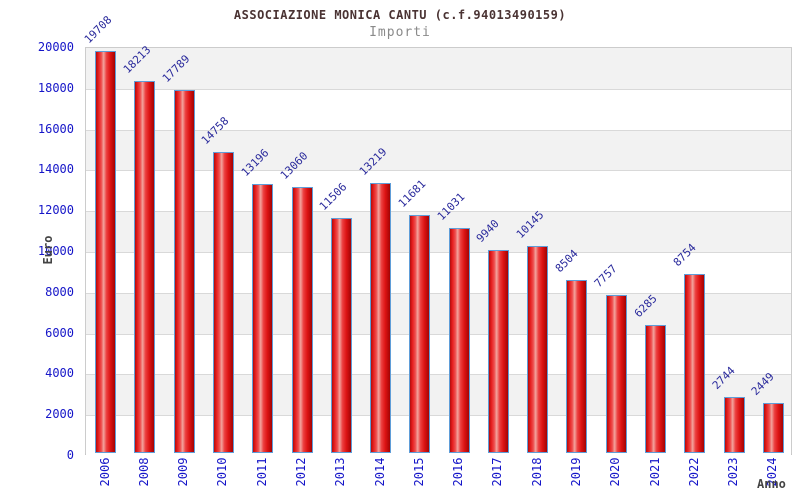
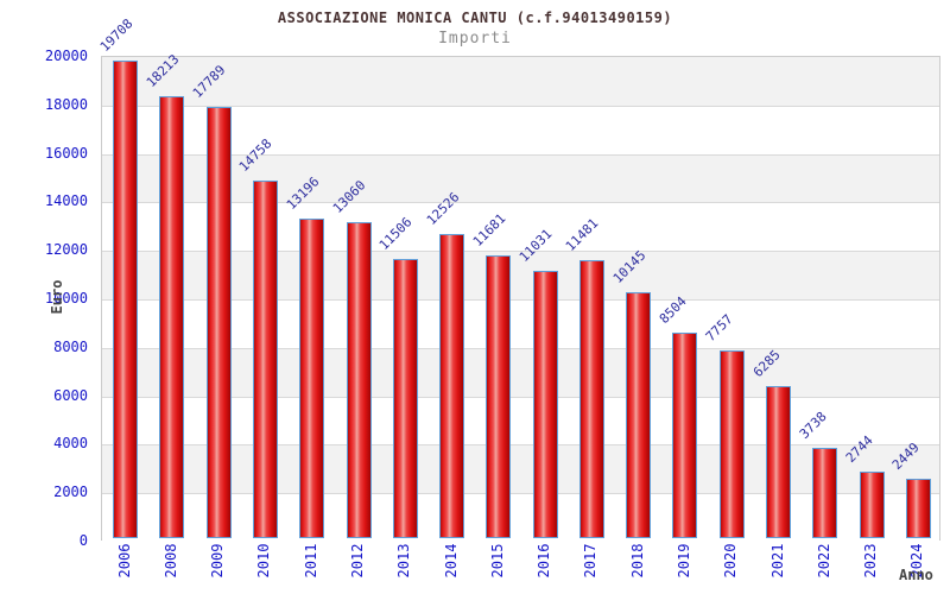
2014: 13219 -> 12526
2017: 9940 -> 11481
2022: 8754 -> 3738
